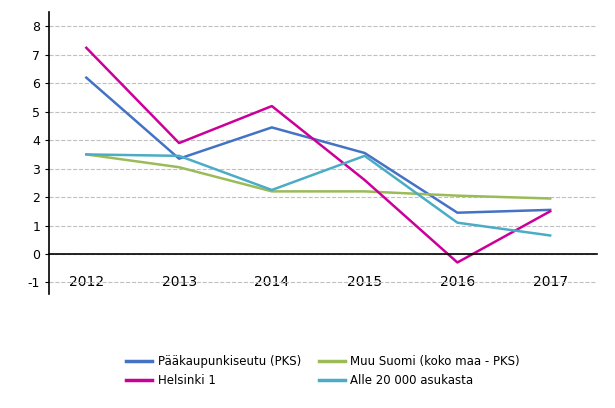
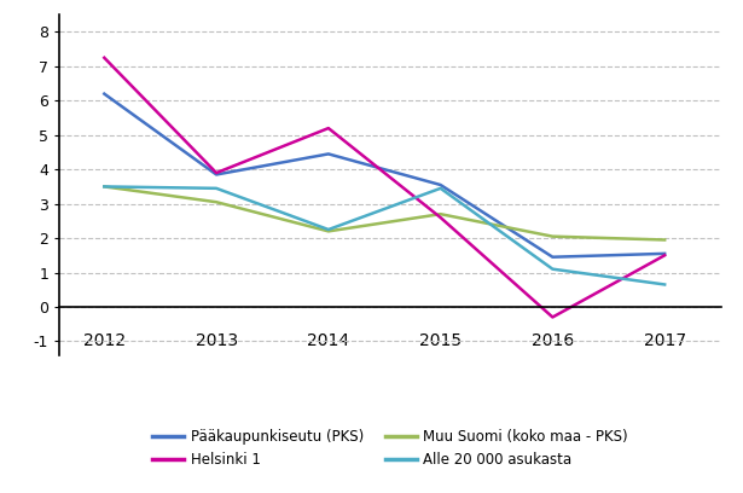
Pääkaupunkiseutu (PKS)/2013: 3.35 -> 3.85
Muu Suomi (koko maa - PKS)/2015: 2.20 -> 2.70
